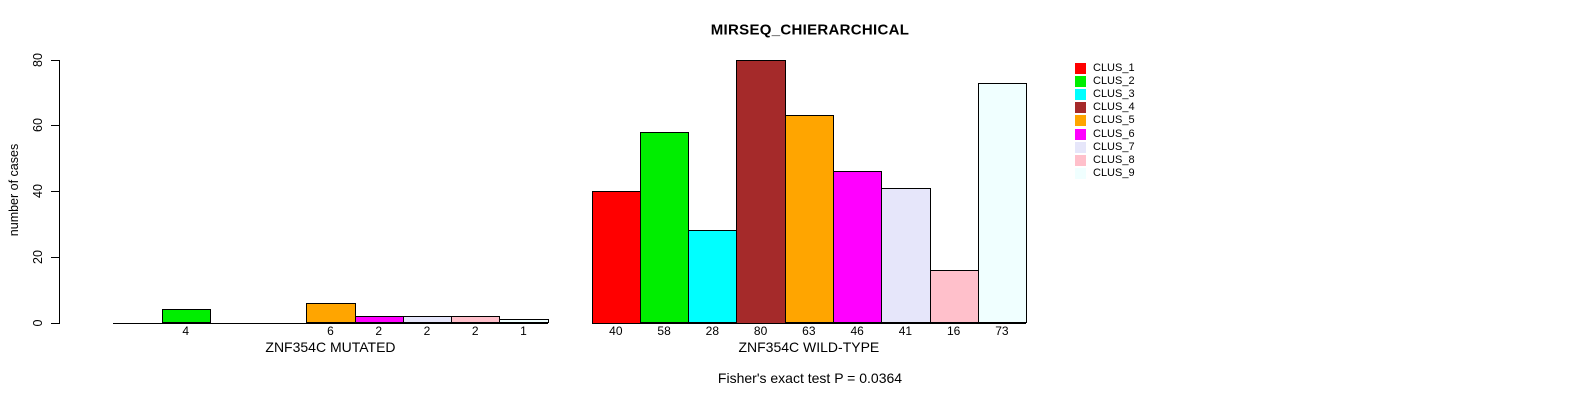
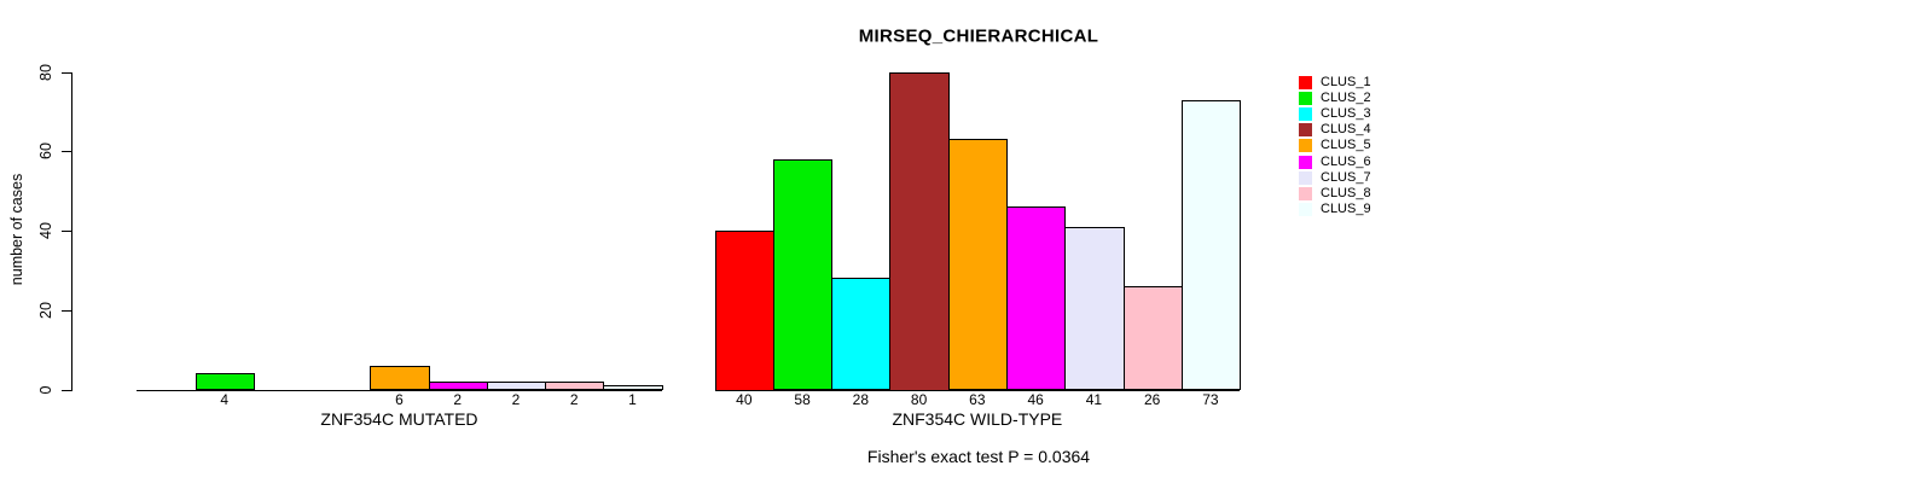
CLUS_8/ZNF354C WILD-TYPE: 16 -> 26
